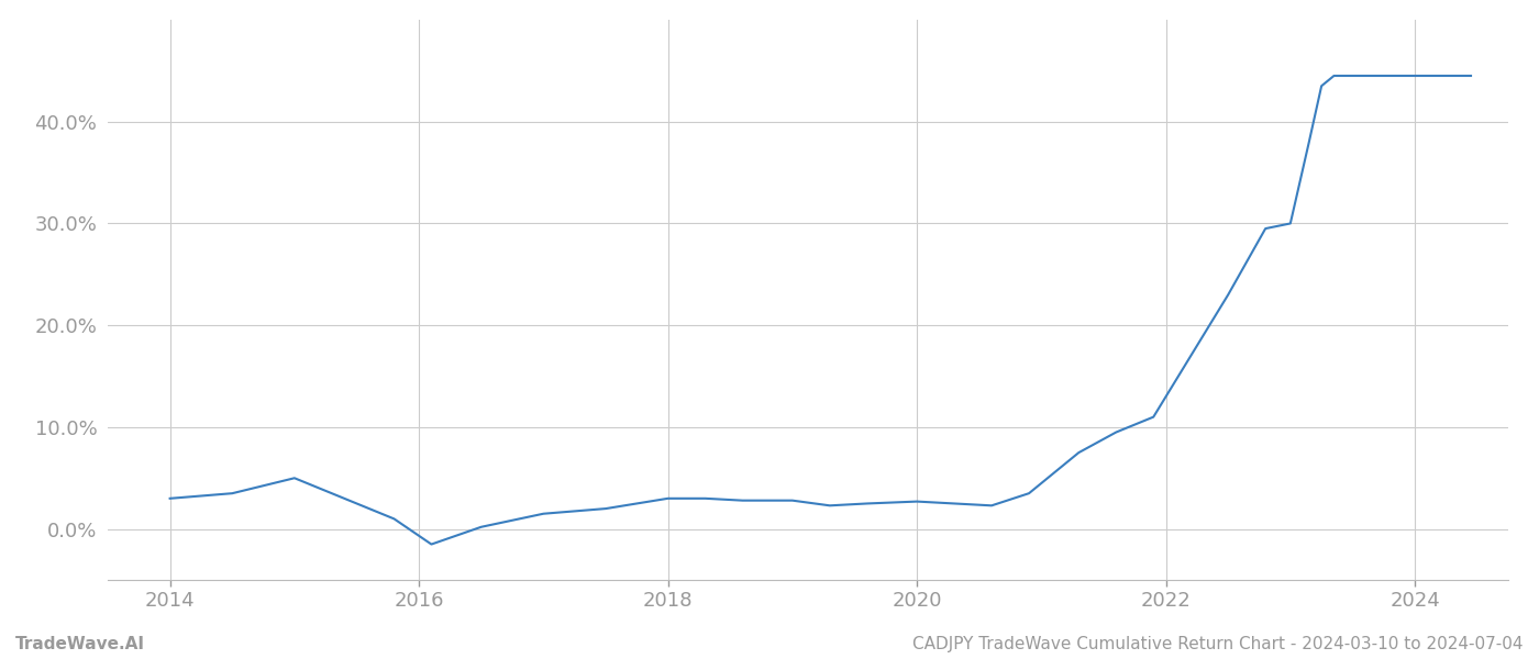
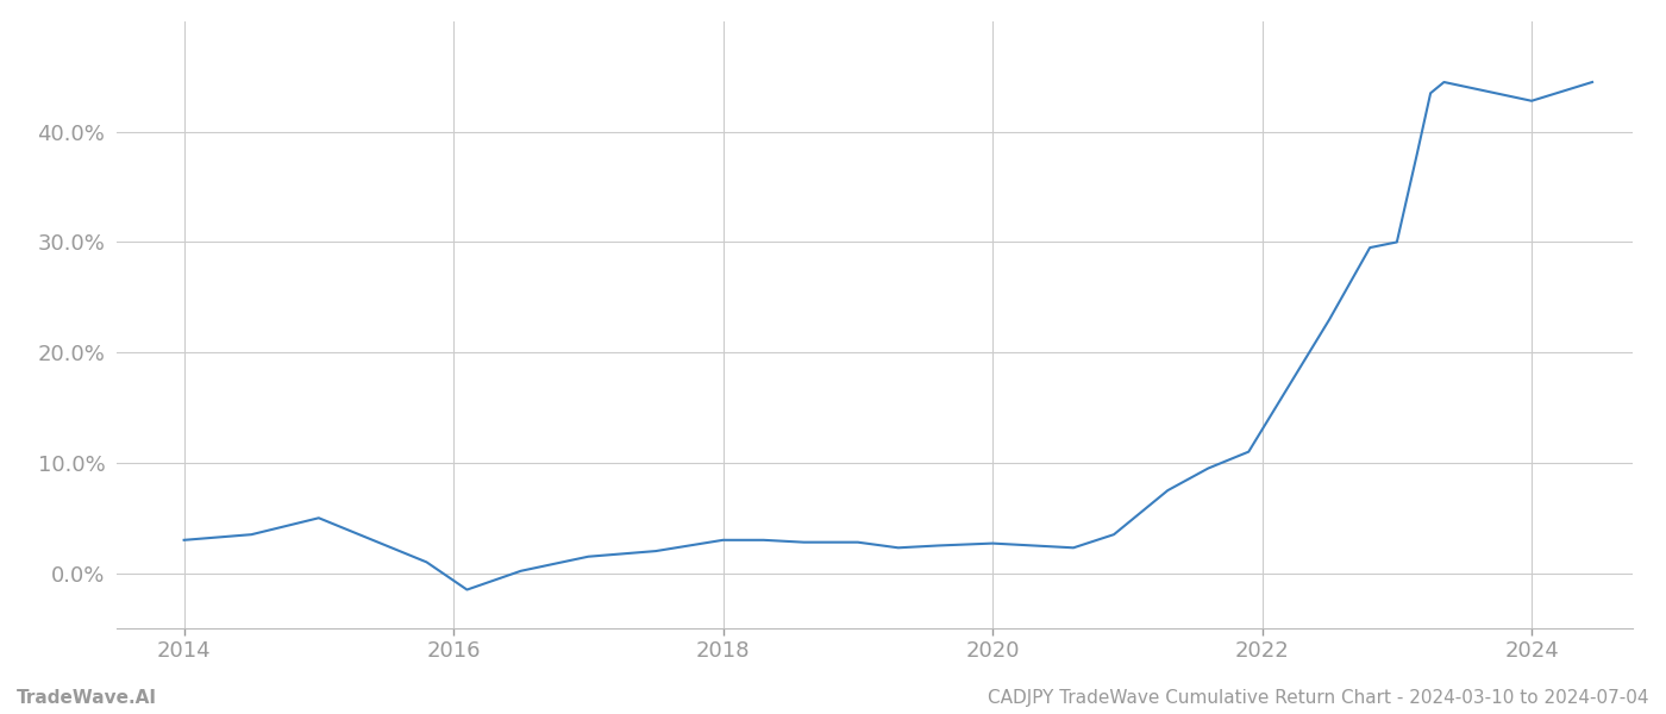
2024: 44.5% -> 42.8%
